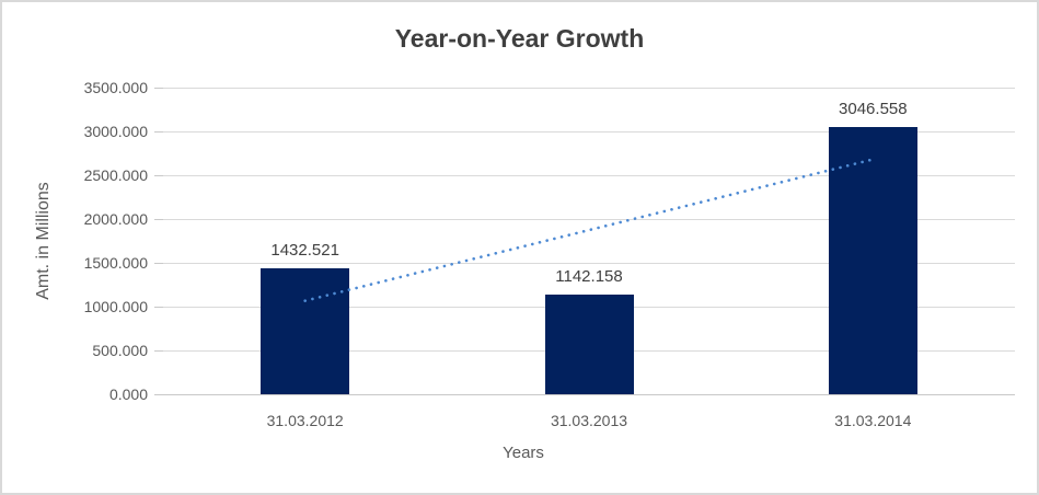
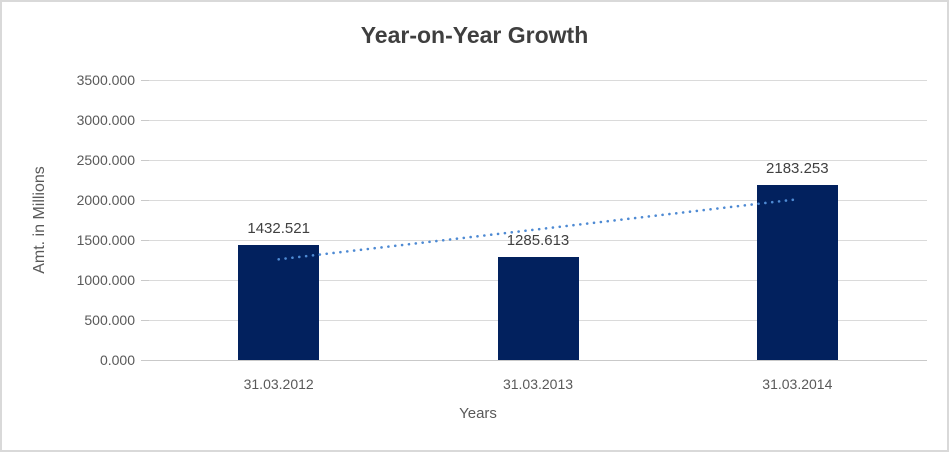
31.03.2013: 1142.158 -> 1285.613
31.03.2014: 3046.558 -> 2183.253
